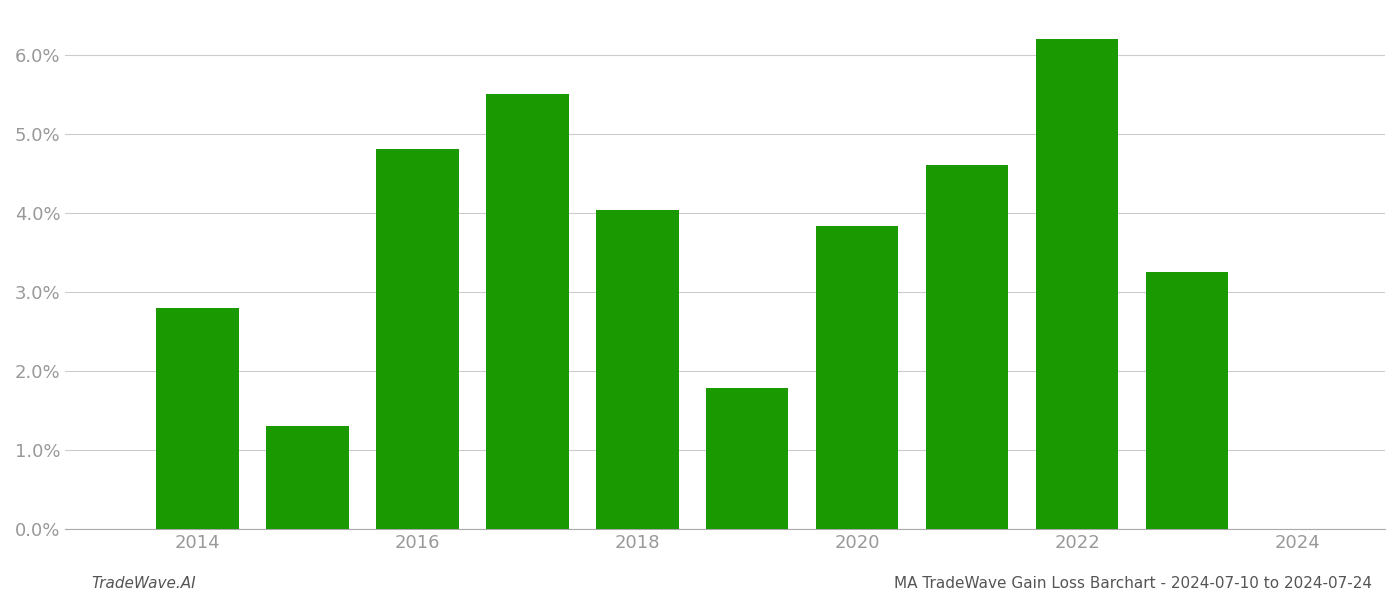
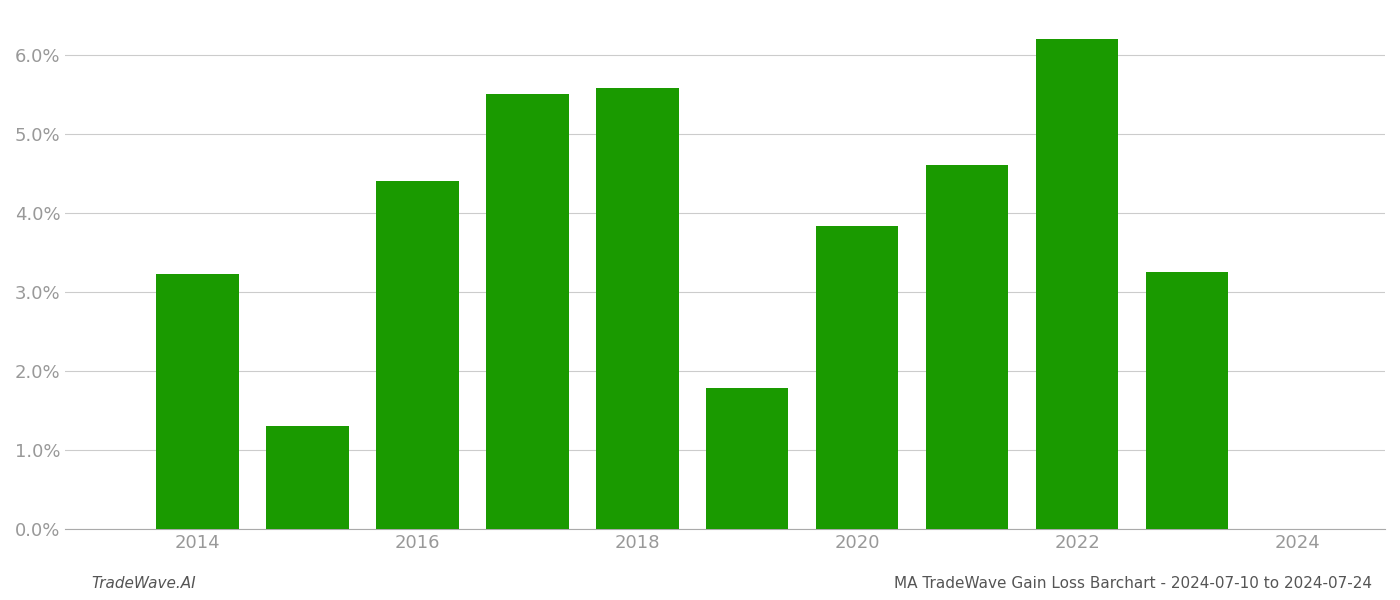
2014: 2.80% -> 3.22%
2016: 4.80% -> 4.40%
2018: 4.03% -> 5.58%
